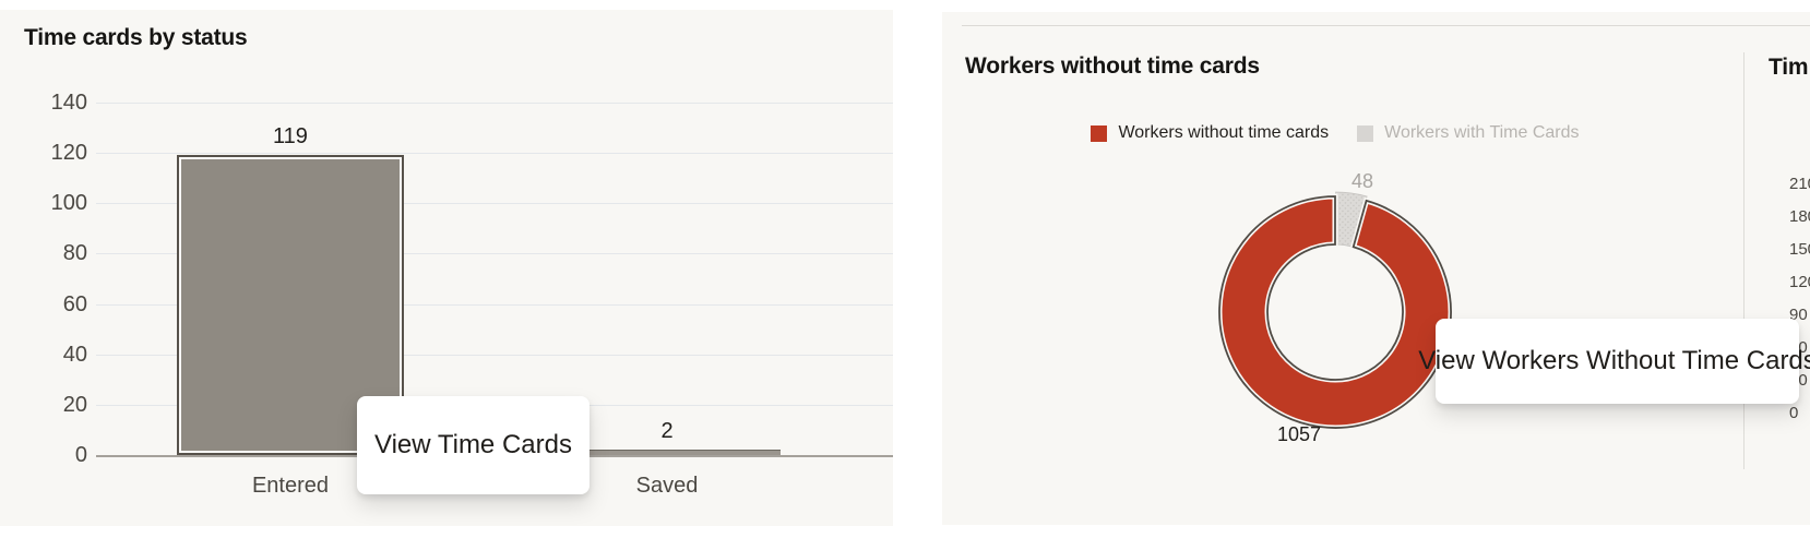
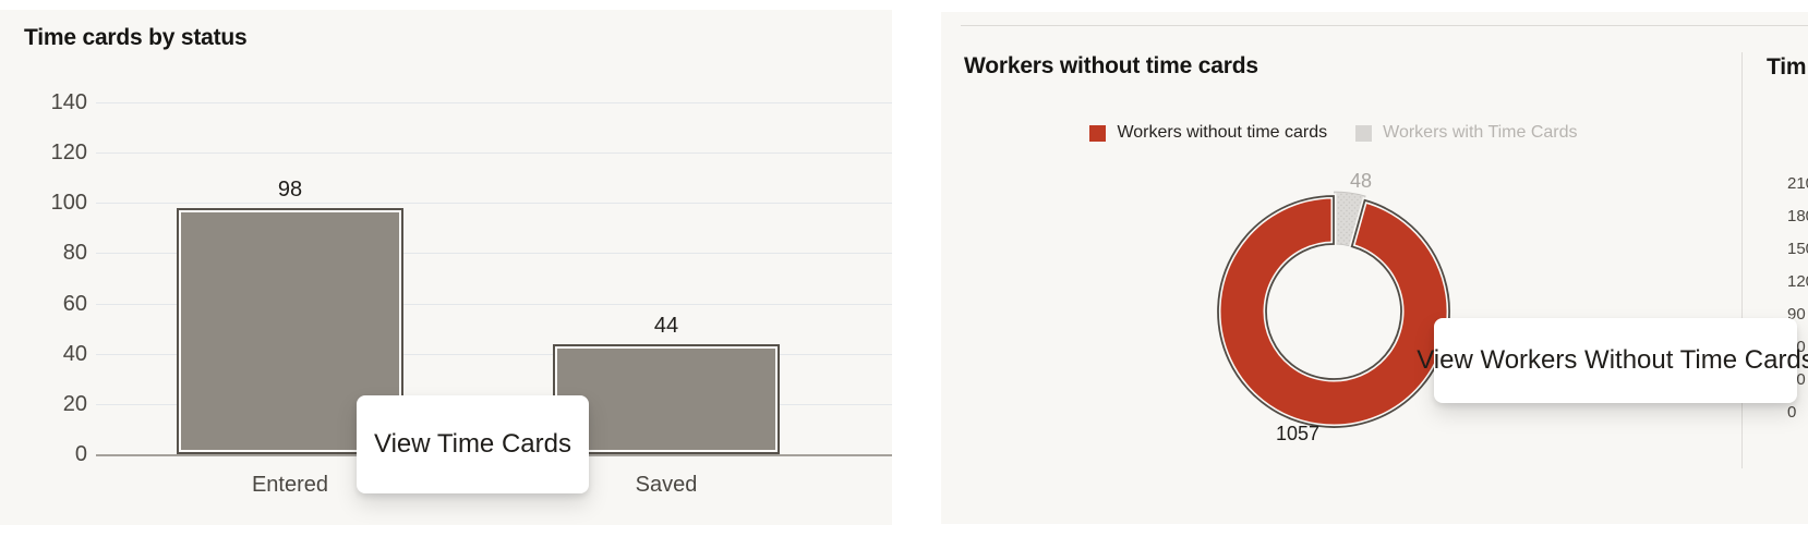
Time cards by status/Entered: 119 -> 98
Time cards by status/Saved: 2 -> 44
